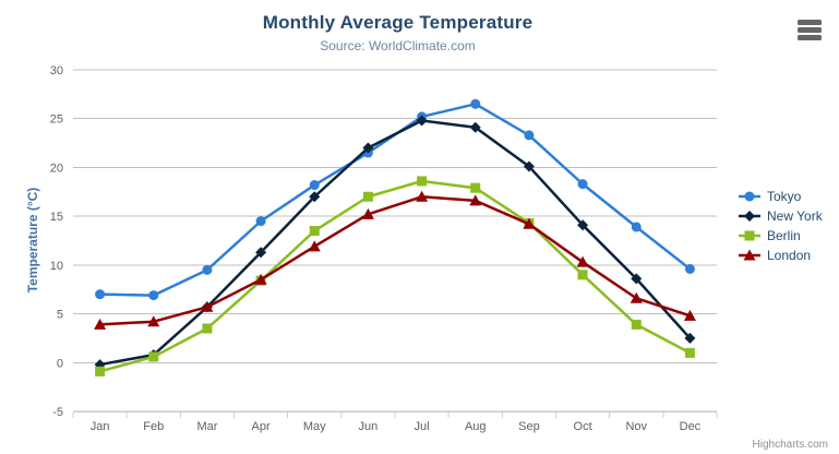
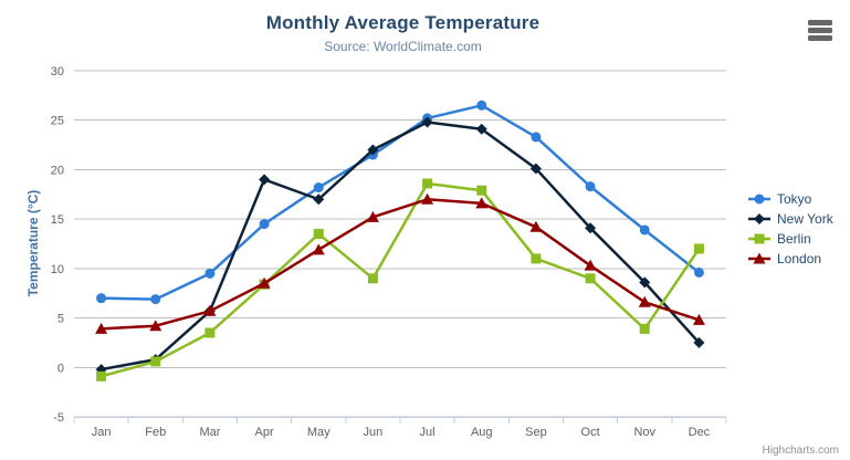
New York/Apr: 11 -> 19
Berlin/Jun: 17 -> 9
Berlin/Sep: 14 -> 11
Berlin/Dec: 1 -> 12
